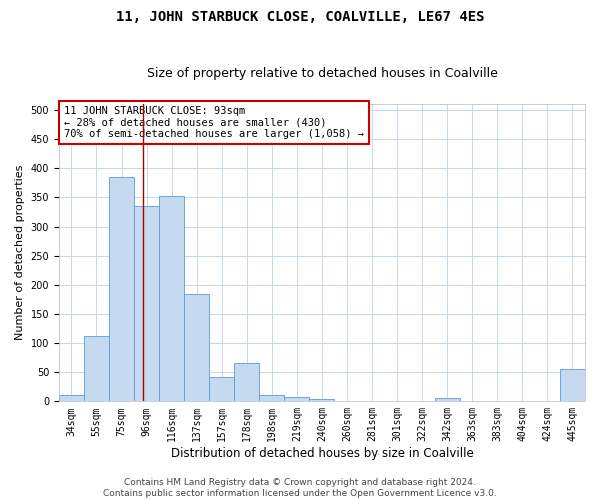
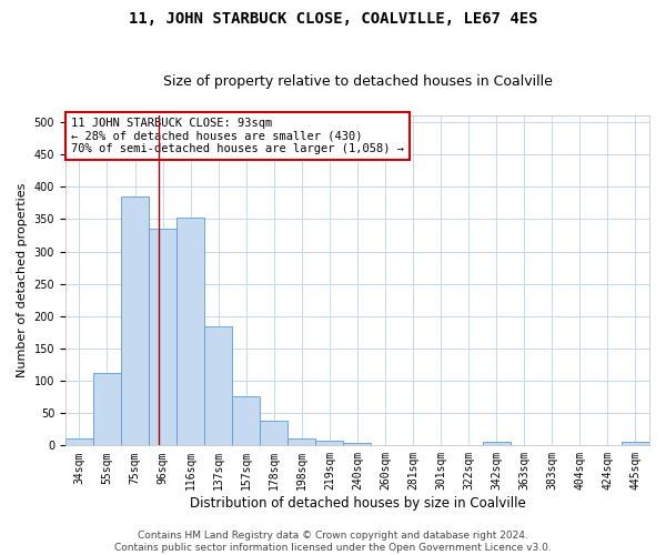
157sqm: 42 -> 76
178sqm: 66 -> 38
445sqm: 56 -> 5
